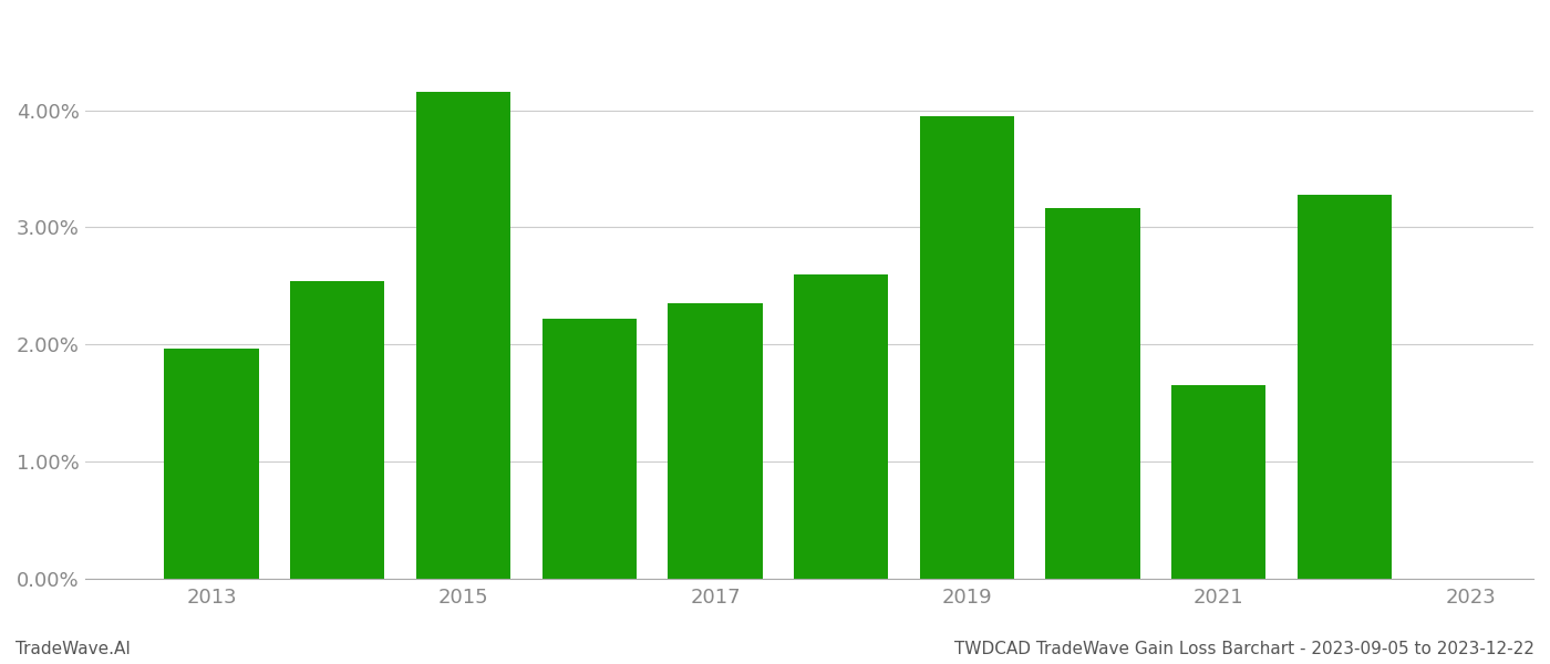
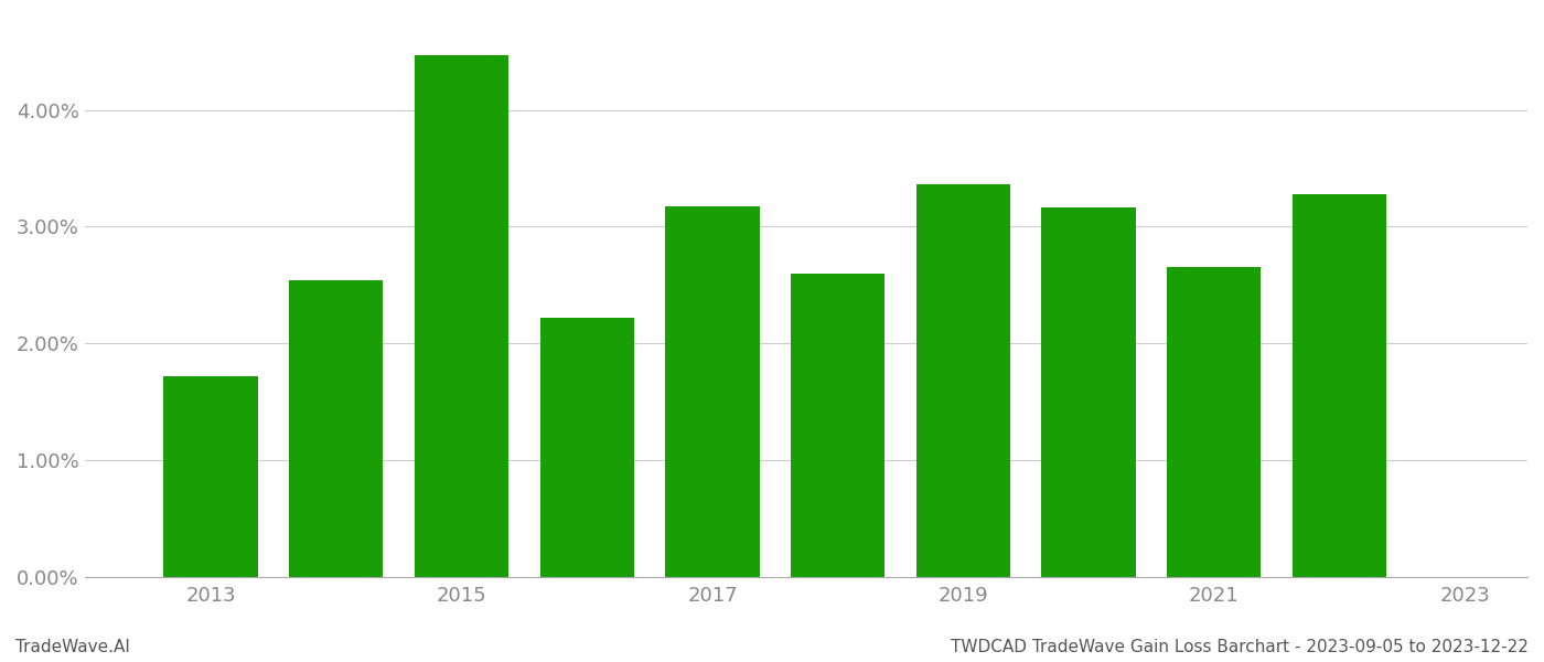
2013: 1.96% -> 1.72%
2015: 4.16% -> 4.47%
2017: 2.35% -> 3.17%
2019: 3.95% -> 3.36%
2021: 1.65% -> 2.65%
